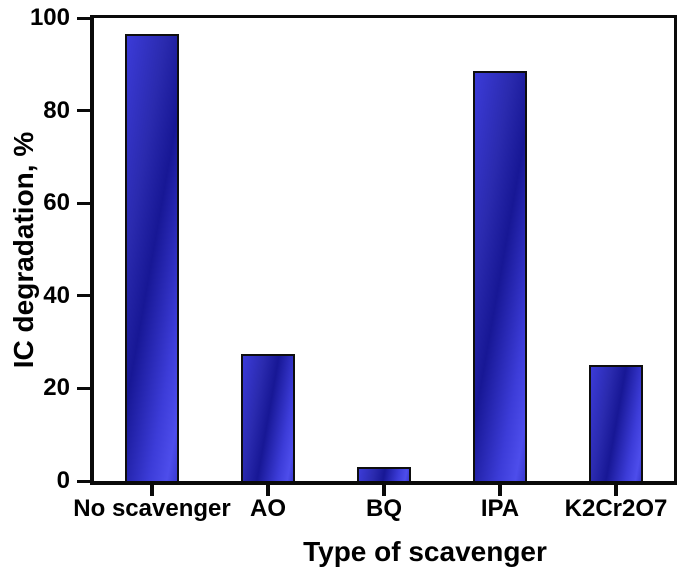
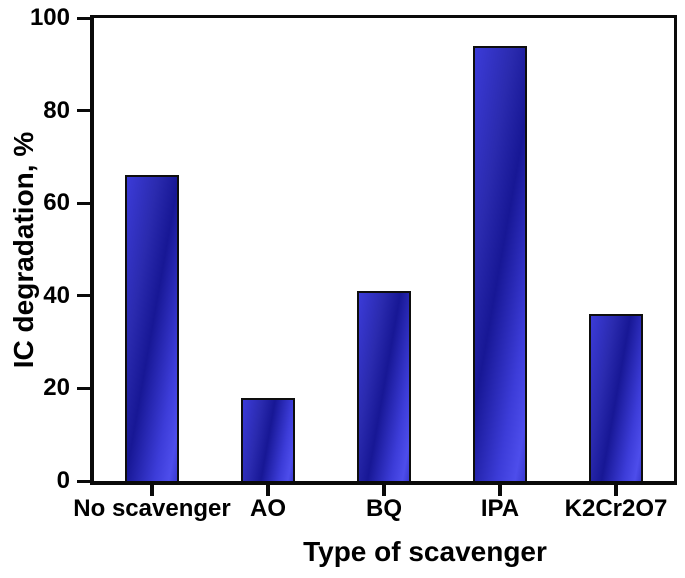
No scavenger: 96 -> 66
AO: 28 -> 18
BQ: 3 -> 41
IPA: 88 -> 94
K2Cr2O7: 25 -> 36
